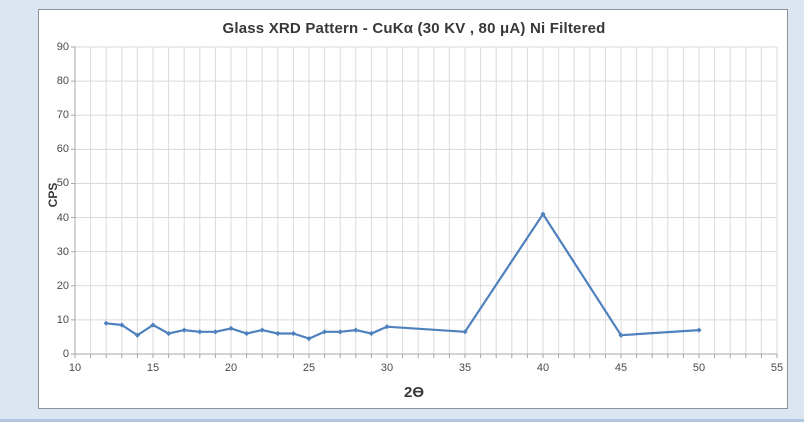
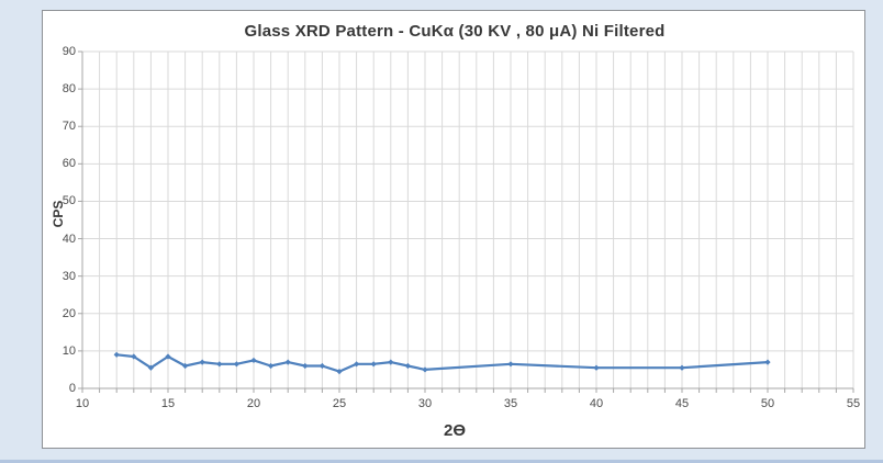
30: 8 -> 5
40: 41 -> 6
